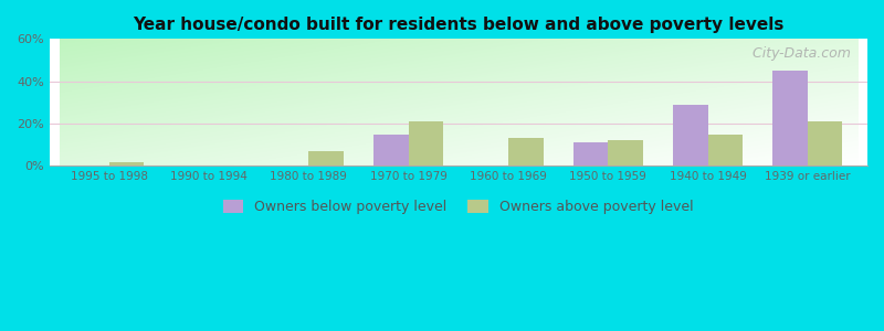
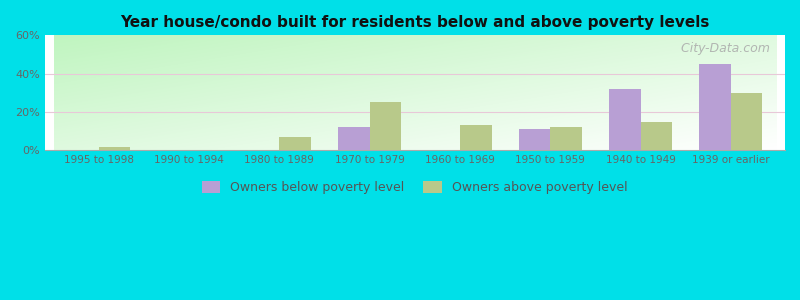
Owners below poverty level/1970 to 1979: 15% -> 12%
Owners above poverty level/1970 to 1979: 21% -> 25%
Owners below poverty level/1940 to 1949: 29% -> 32%
Owners above poverty level/1939 or earlier: 21% -> 30%
